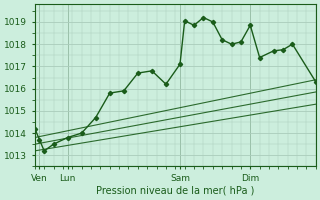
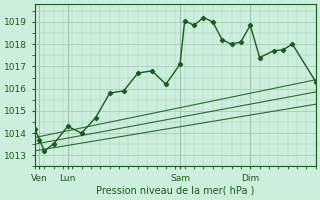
Lun: 1013.80 -> 1014.30
